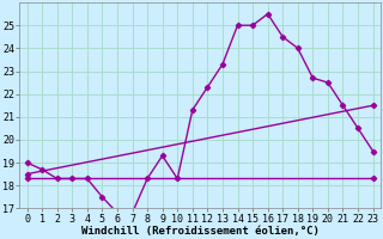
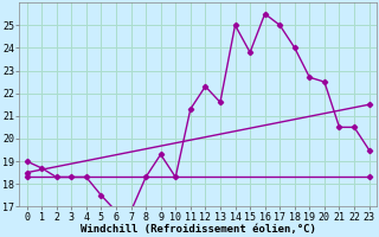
13: 23.3 -> 21.6
15: 25.0 -> 23.8
17: 24.5 -> 25.0
21: 21.5 -> 20.5
